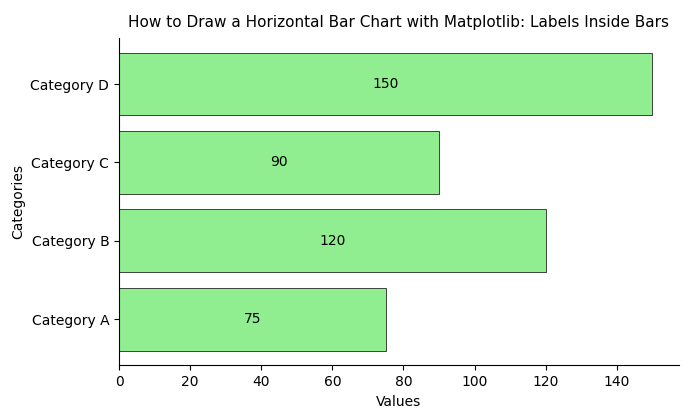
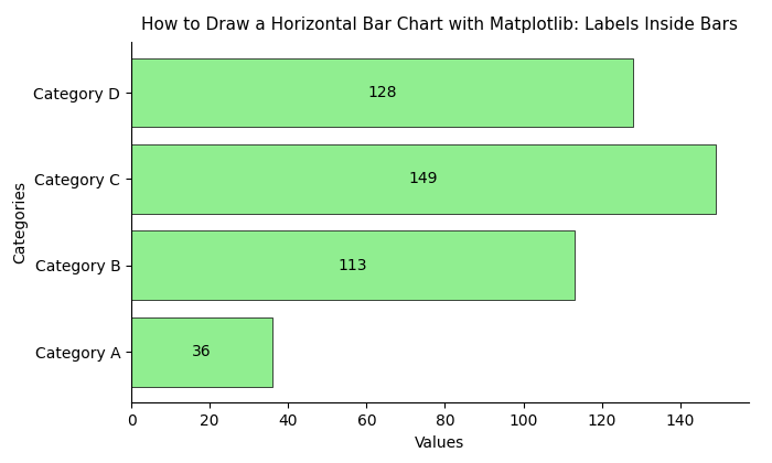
Category D: 150 -> 128
Category C: 90 -> 149
Category B: 120 -> 113
Category A: 75 -> 36
